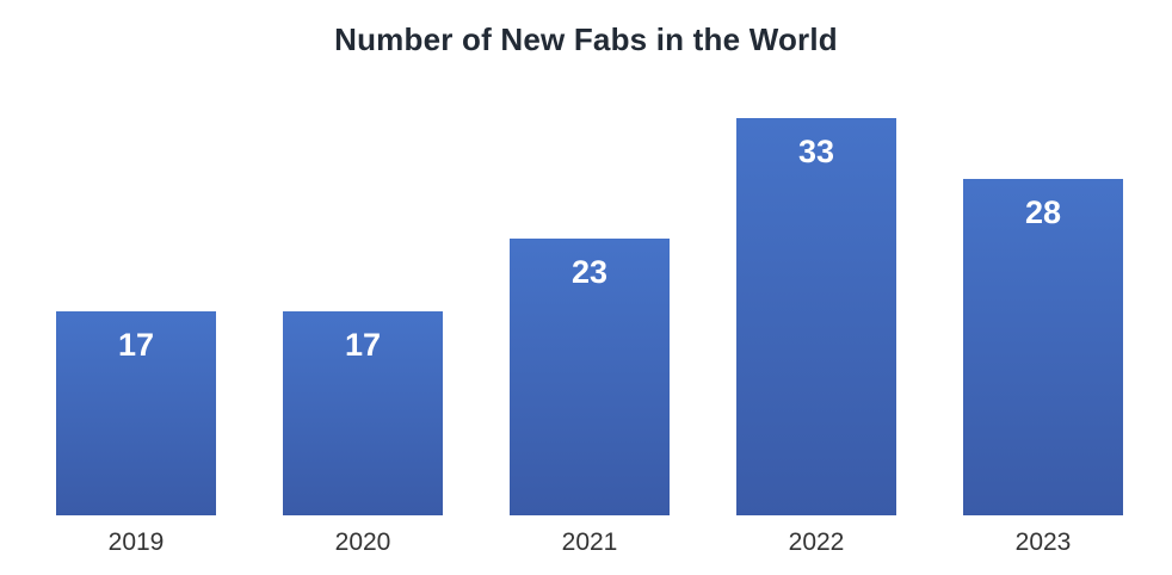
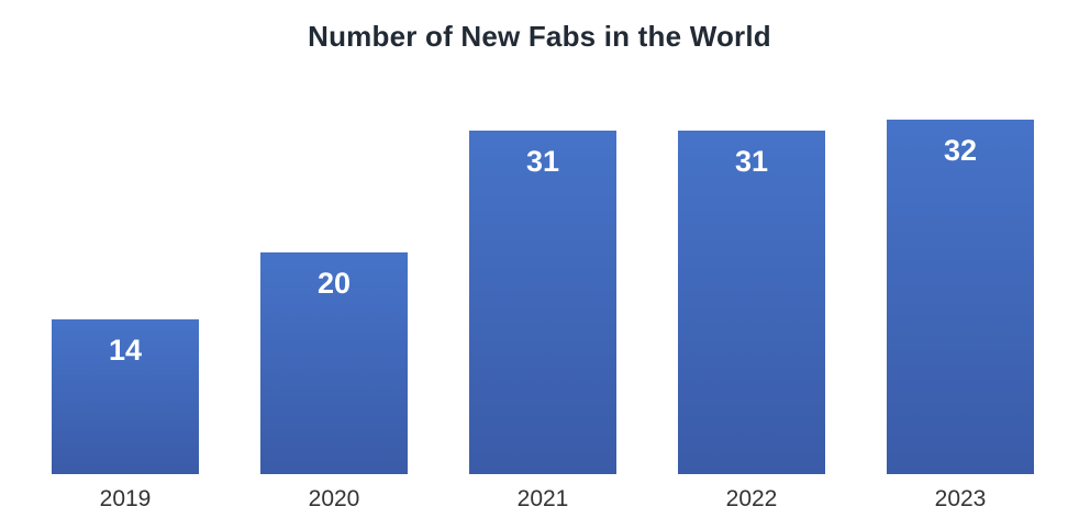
2019: 17 -> 14
2020: 17 -> 20
2021: 23 -> 31
2022: 33 -> 31
2023: 28 -> 32
